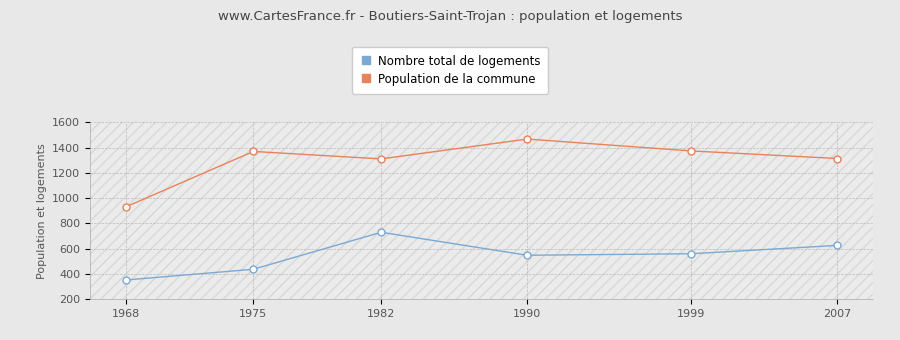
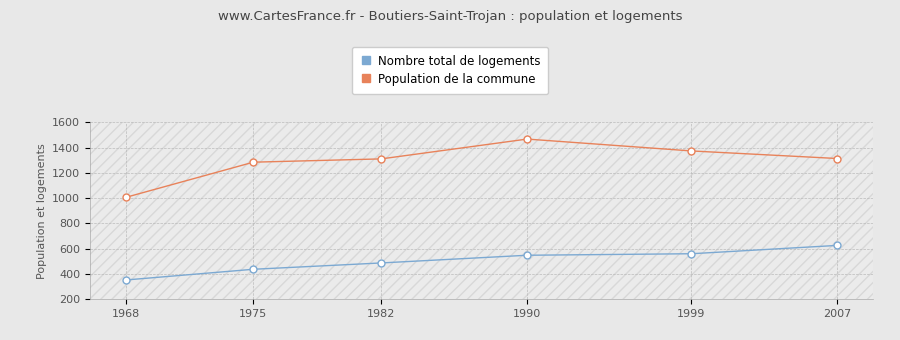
Population de la commune/1968: 930 -> 1010
Population de la commune/1975: 1370 -> 1280
Nombre total de logements/1982: 730 -> 490
